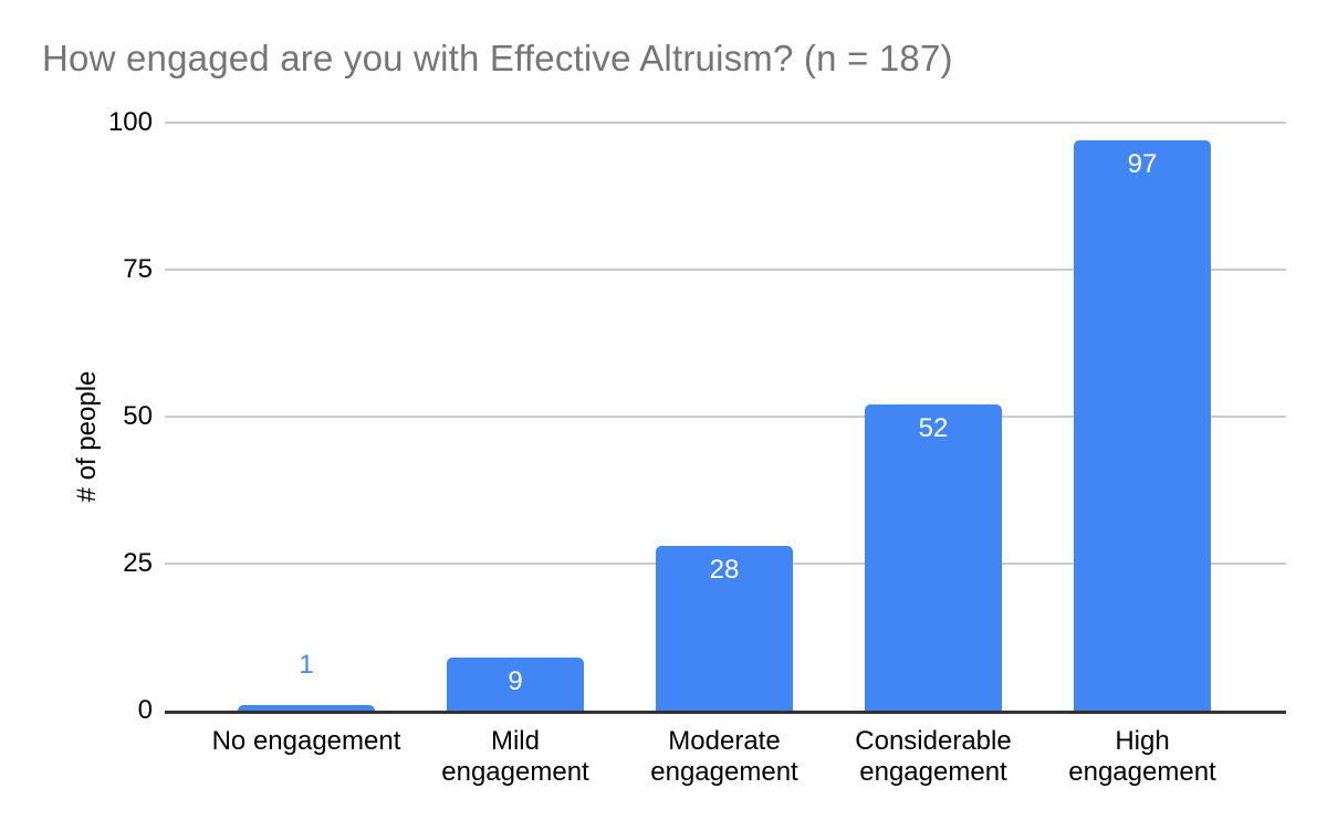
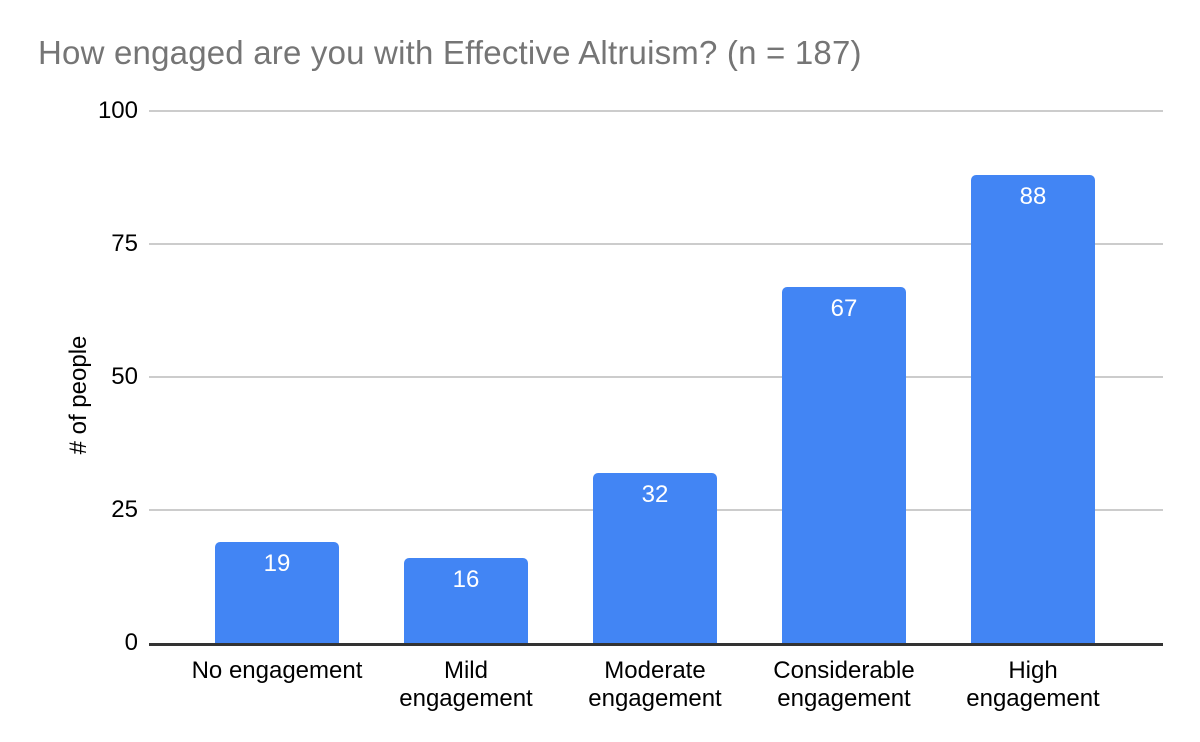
No engagement: 1 -> 19
Mild engagement: 9 -> 16
Moderate engagement: 28 -> 32
Considerable engagement: 52 -> 67
High engagement: 97 -> 88
